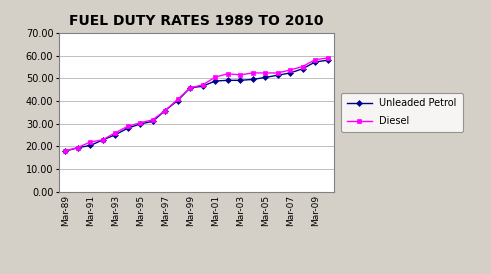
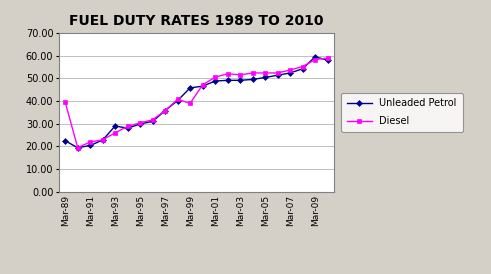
Unleaded Petrol/Mar-89: 17.9 -> 22.5
Diesel/Mar-89: 18.0 -> 39.5
Unleaded Petrol/Mar-93: 25.1 -> 29.0
Diesel/Mar-99: 45.8 -> 39.0
Unleaded Petrol/Mar-09: 57.2 -> 59.5
